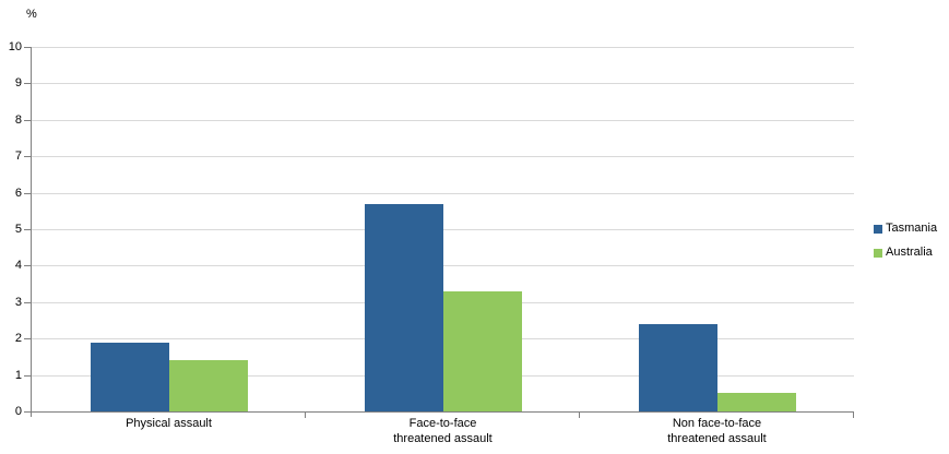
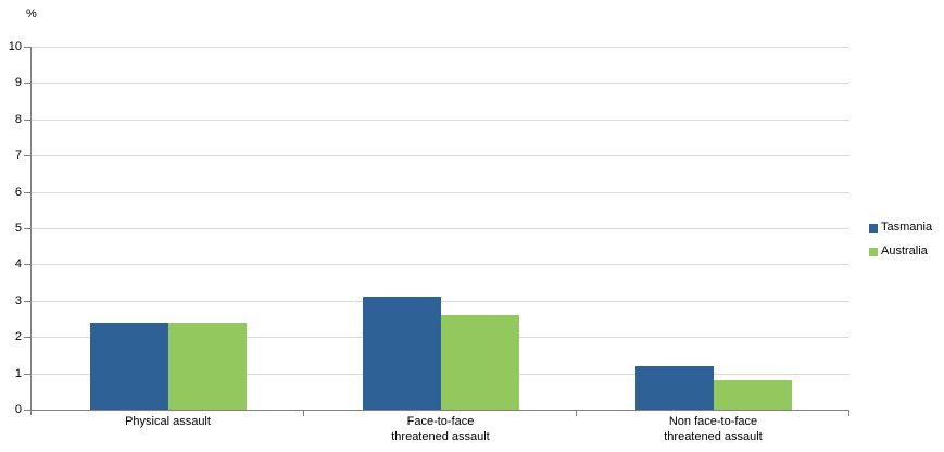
Tasmania/Physical assault: 1.9 -> 2.4
Australia/Physical assault: 1.4 -> 2.4
Tasmania/Face-to-face threatened assault: 5.7 -> 3.1
Australia/Face-to-face threatened assault: 3.3 -> 2.6
Tasmania/Non face-to-face threatened assault: 2.4 -> 1.2
Australia/Non face-to-face threatened assault: 0.5 -> 0.8
